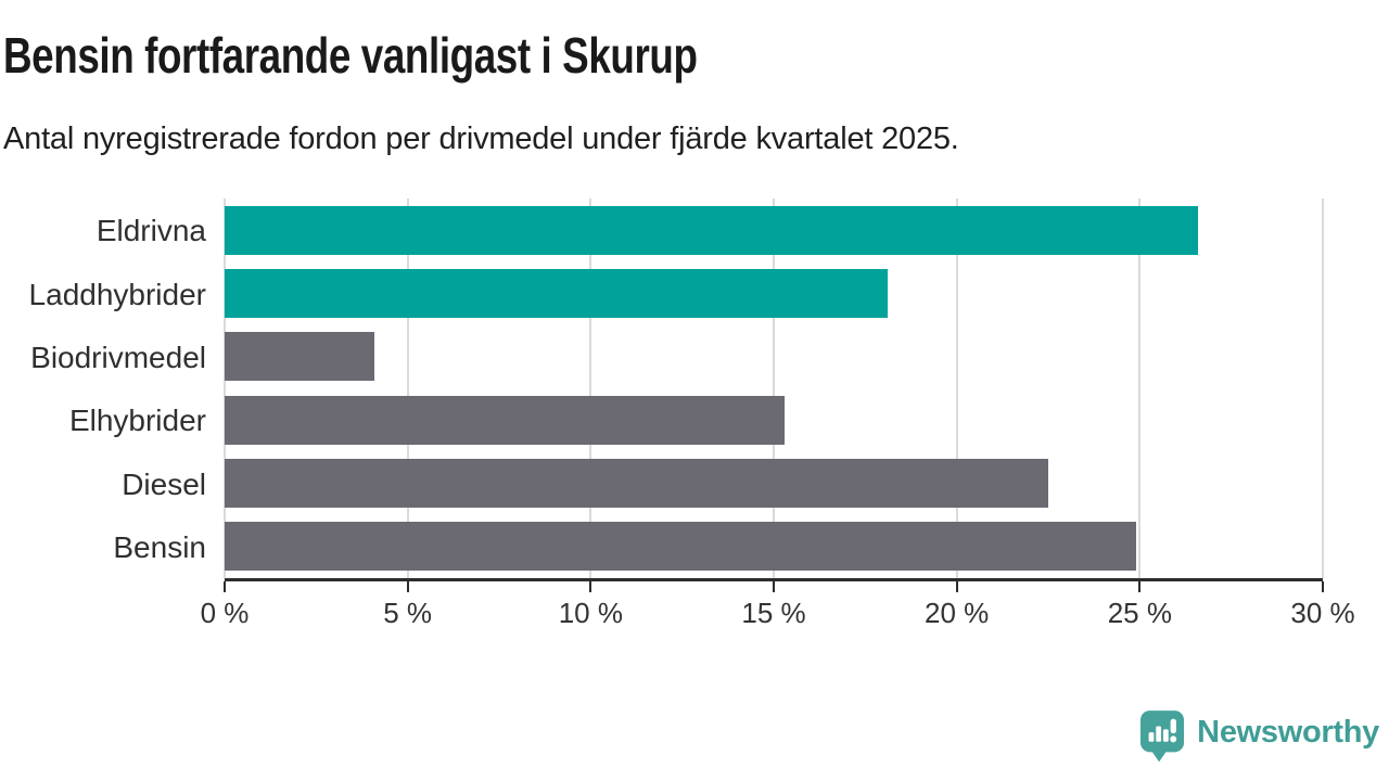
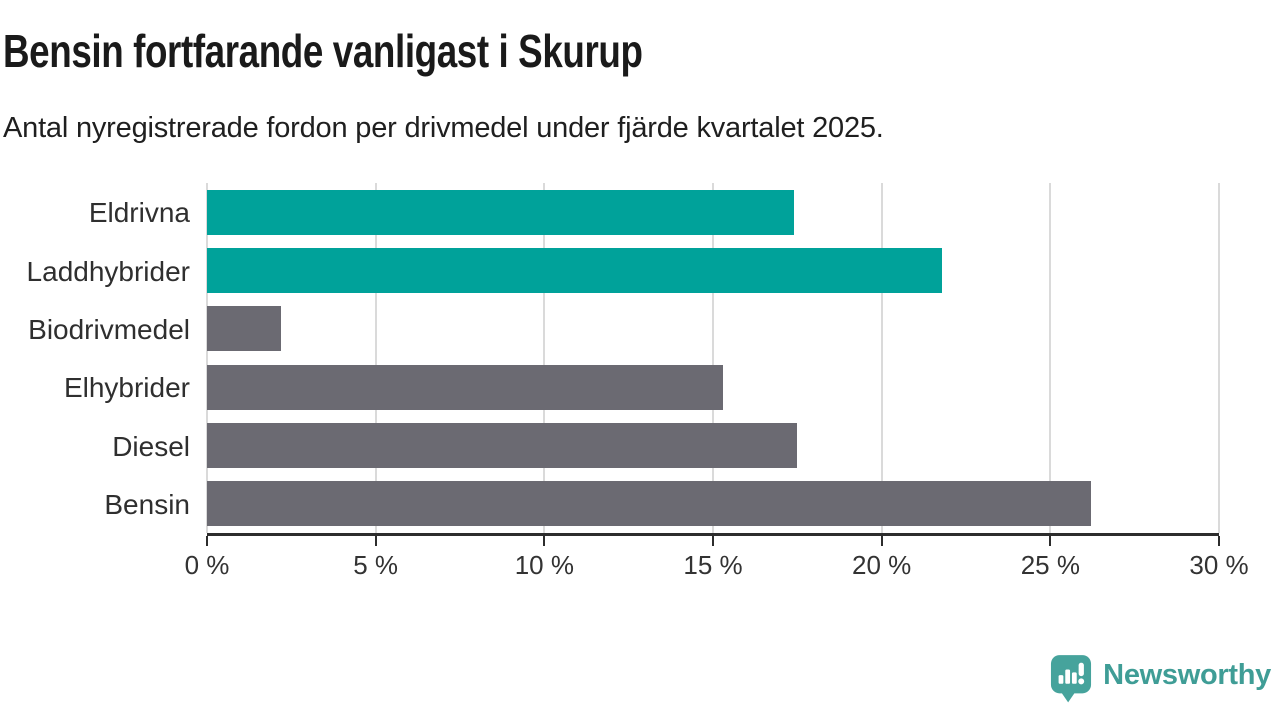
Eldrivna: 26.6% -> 17.4%
Laddhybrider: 18.1% -> 21.8%
Biodrivmedel: 4.1% -> 2.2%
Diesel: 22.5% -> 17.5%
Bensin: 24.9% -> 26.2%
